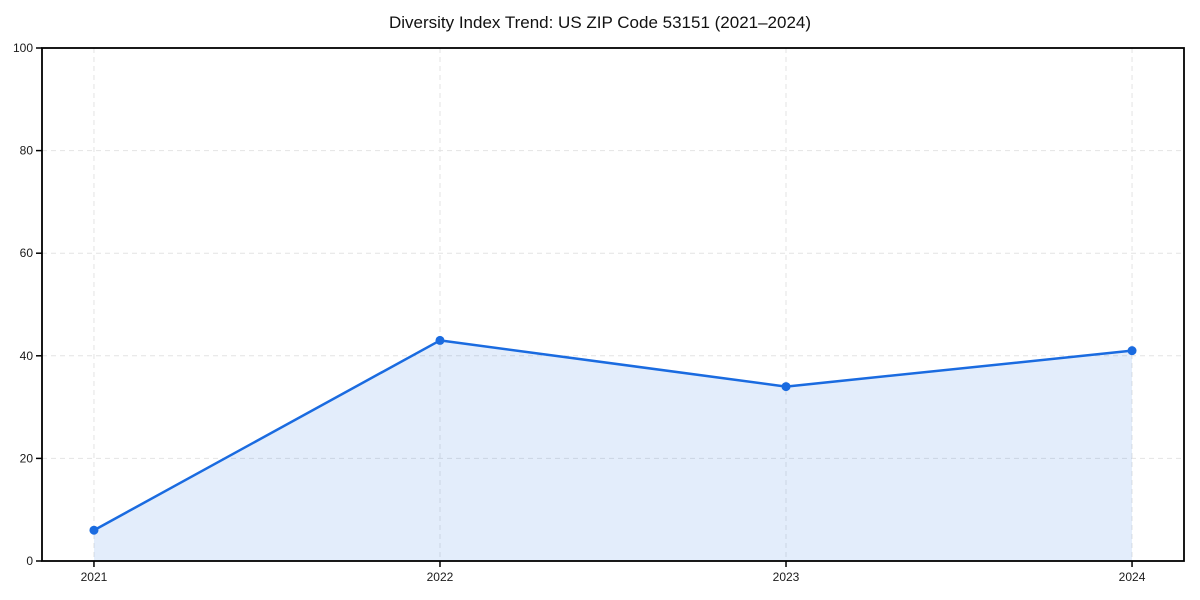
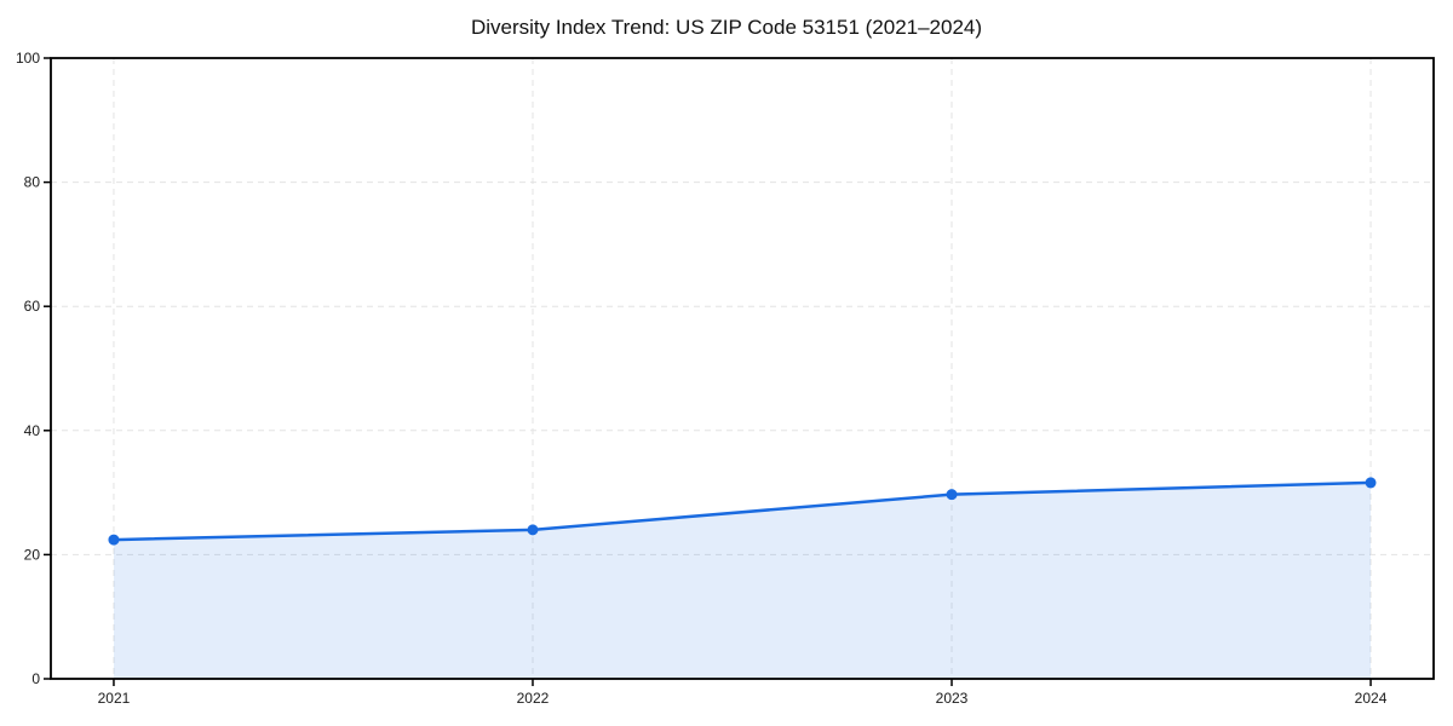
2021: 6 -> 22
2022: 43 -> 24
2023: 34 -> 30
2024: 41 -> 32
